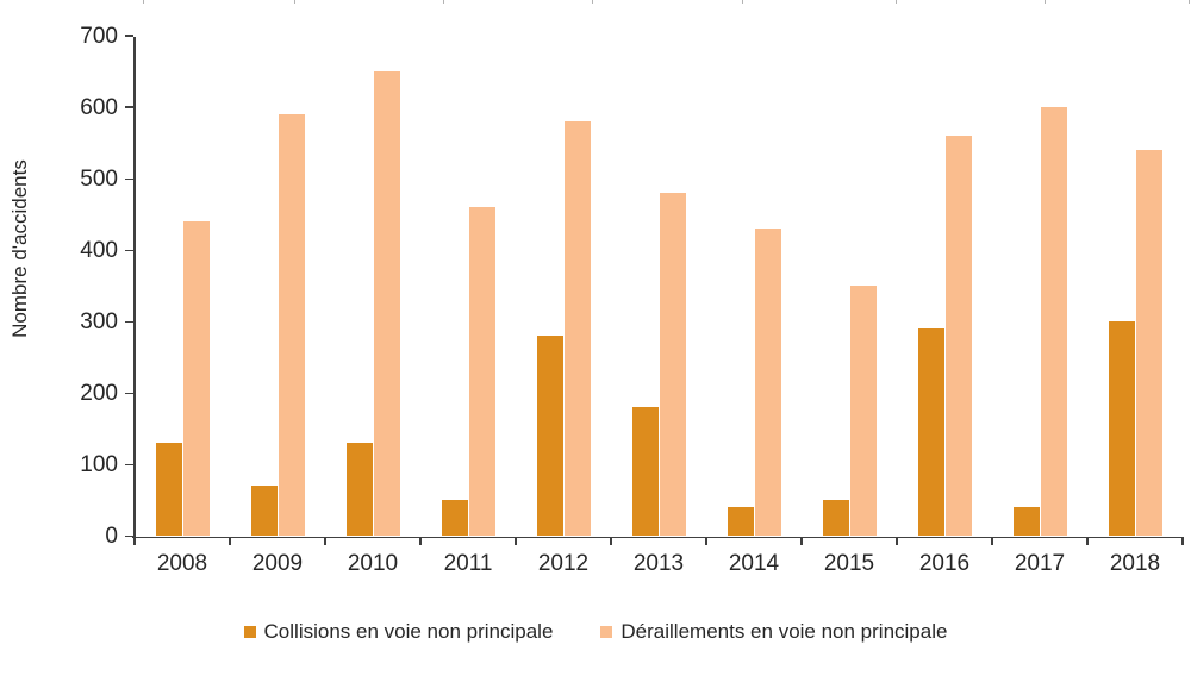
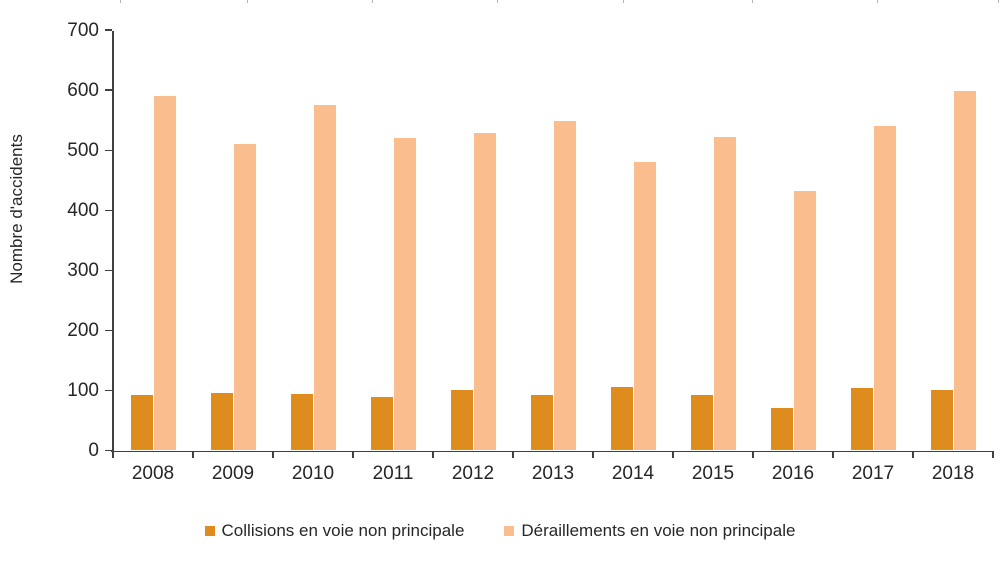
Collisions en voie non principale/2008: 130 -> 90
Déraillements en voie non principale/2008: 440 -> 590
Collisions en voie non principale/2009: 70 -> 100
Déraillements en voie non principale/2009: 590 -> 510
Collisions en voie non principale/2010: 130 -> 90
Déraillements en voie non principale/2010: 650 -> 580
Collisions en voie non principale/2011: 50 -> 90
Déraillements en voie non principale/2011: 460 -> 520
Collisions en voie non principale/2012: 280 -> 100
Déraillements en voie non principale/2012: 580 -> 530
Collisions en voie non principale/2013: 180 -> 90
Déraillements en voie non principale/2013: 480 -> 550
Collisions en voie non principale/2014: 40 -> 100
Déraillements en voie non principale/2014: 430 -> 480
Collisions en voie non principale/2015: 50 -> 90
Déraillements en voie non principale/2015: 350 -> 520
Collisions en voie non principale/2016: 290 -> 70
Déraillements en voie non principale/2016: 560 -> 430
Collisions en voie non principale/2017: 40 -> 100
Déraillements en voie non principale/2017: 600 -> 540
Collisions en voie non principale/2018: 300 -> 100
Déraillements en voie non principale/2018: 540 -> 600
